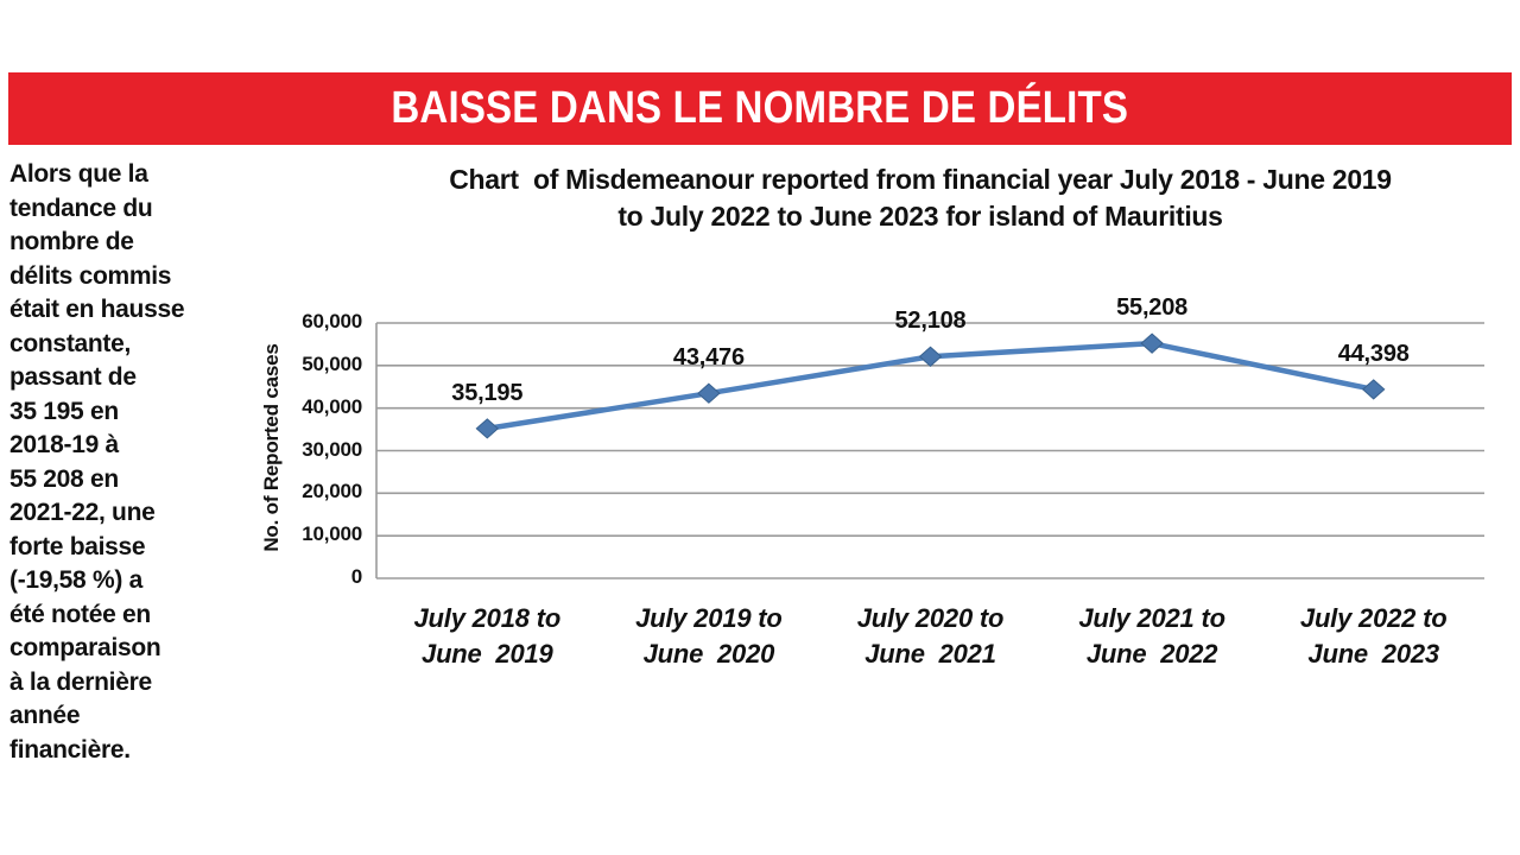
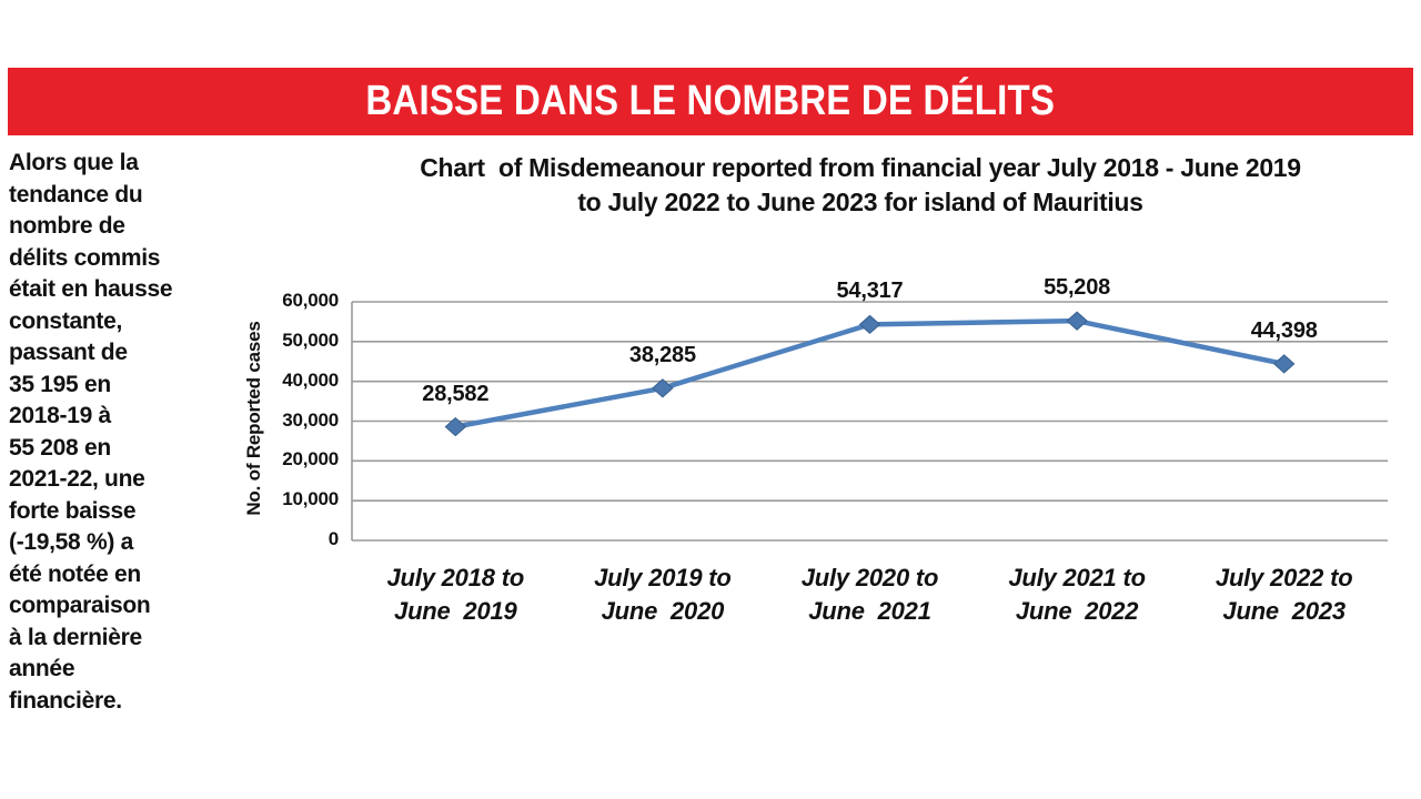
July 2018 to June 2019: 35,195 -> 28,582
July 2019 to June 2020: 43,476 -> 38,285
July 2020 to June 2021: 52,108 -> 54,317
